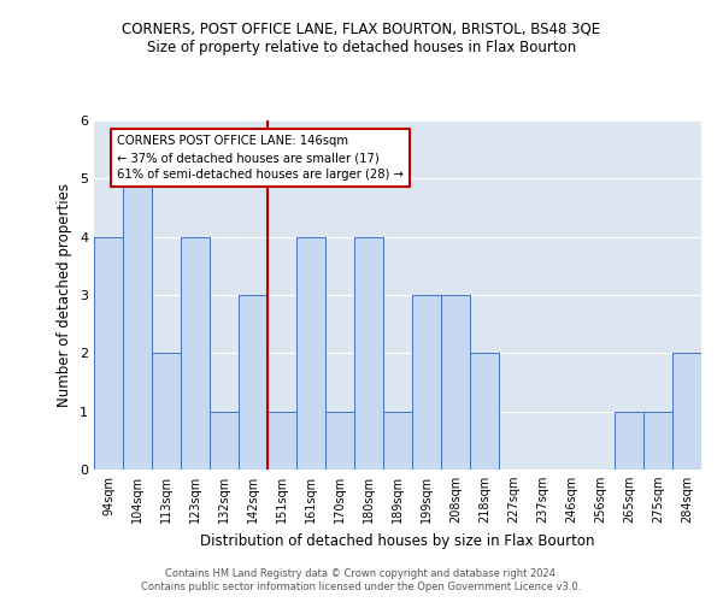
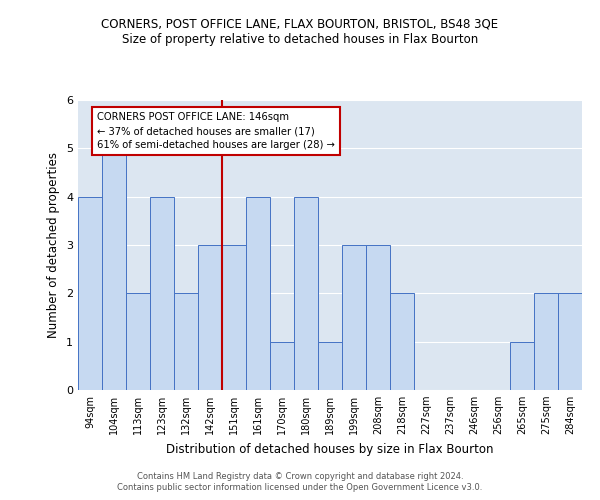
132sqm: 1 -> 2
151sqm: 1 -> 3
275sqm: 1 -> 2
